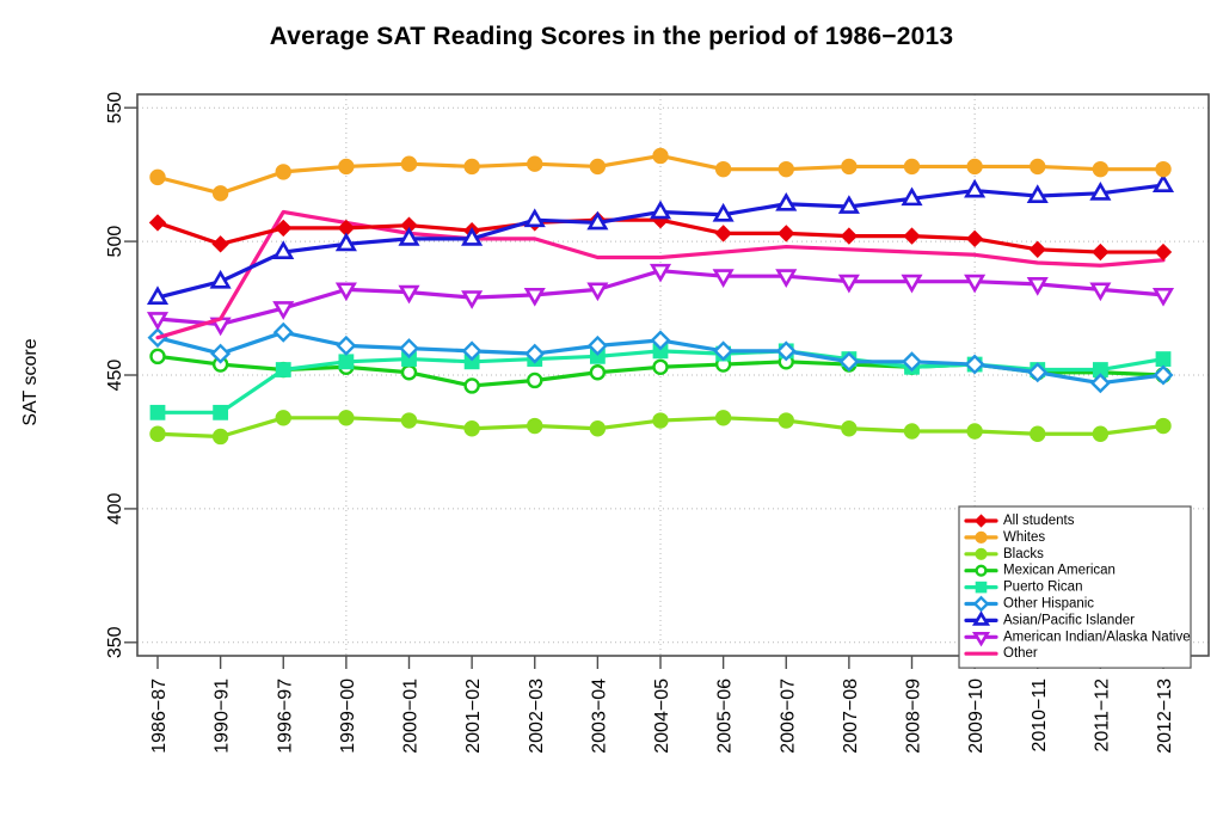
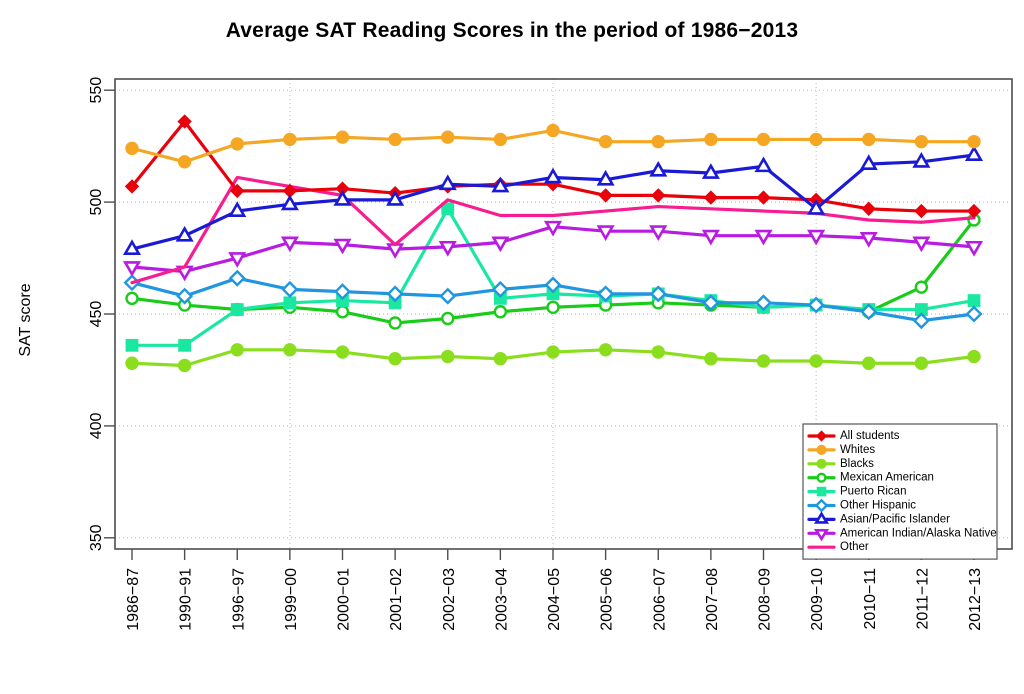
All students/1990−91: 499 -> 536
Other/2001−02: 501 -> 481
Puerto Rican/2002−03: 456 -> 497
Asian/Pacific Islander/2009−10: 519 -> 497
Mexican American/2011−12: 451 -> 462
Mexican American/2012−13: 450 -> 492
